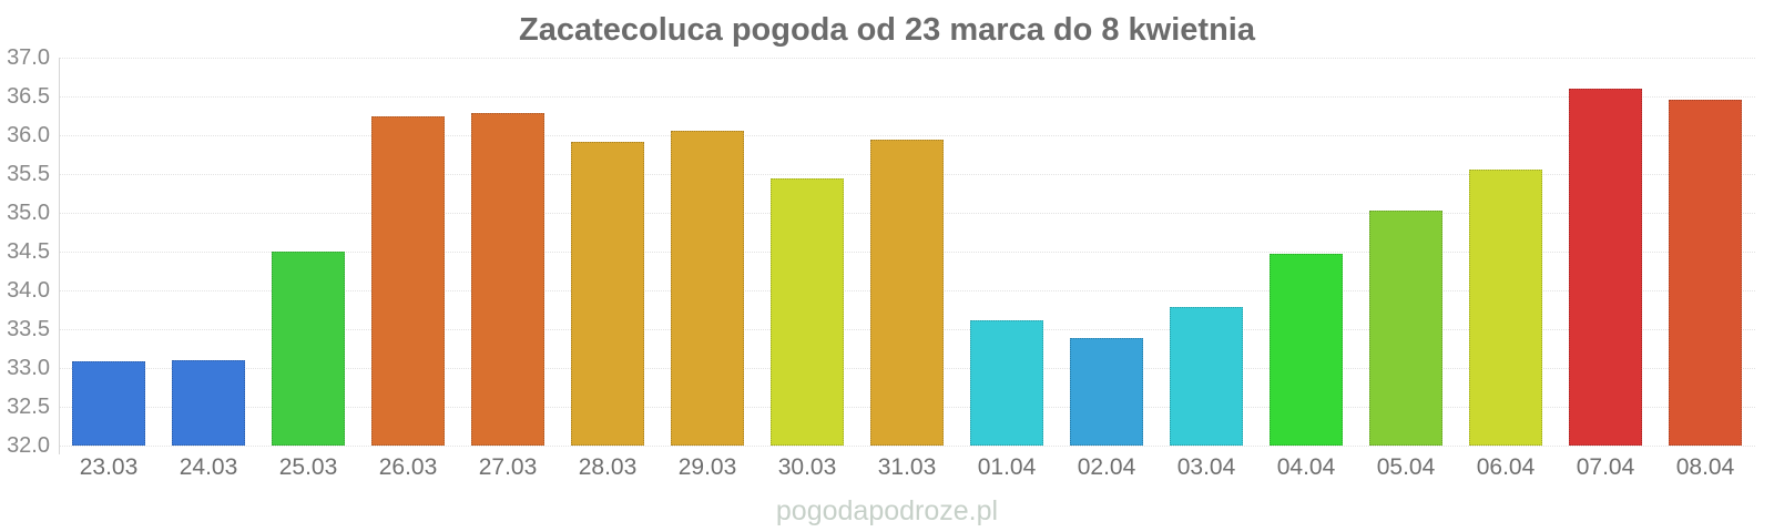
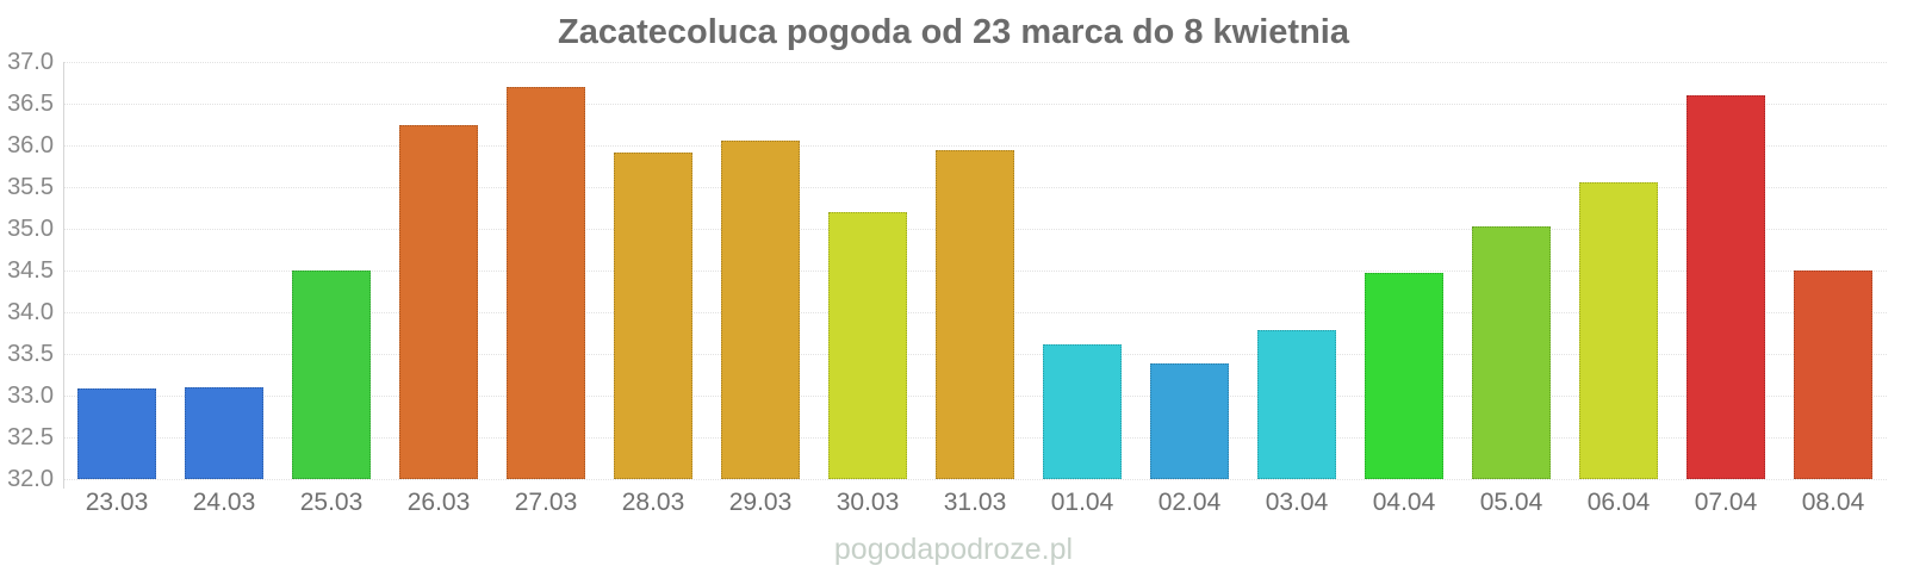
27.03: 36.3 -> 36.7
30.03: 35.5 -> 35.2
08.04: 36.5 -> 34.5
